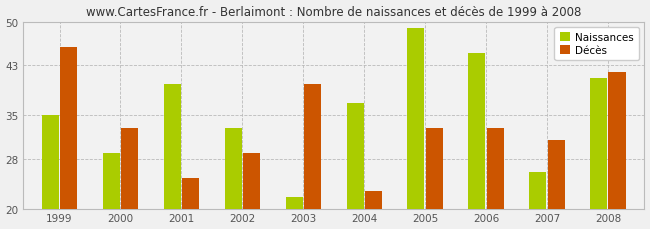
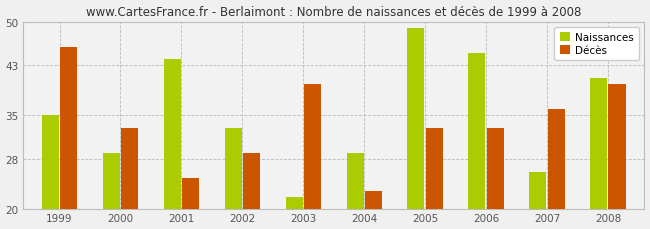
Naissances/2001: 40 -> 44
Naissances/2004: 37 -> 29
Décès/2007: 31 -> 36
Décès/2008: 42 -> 40
